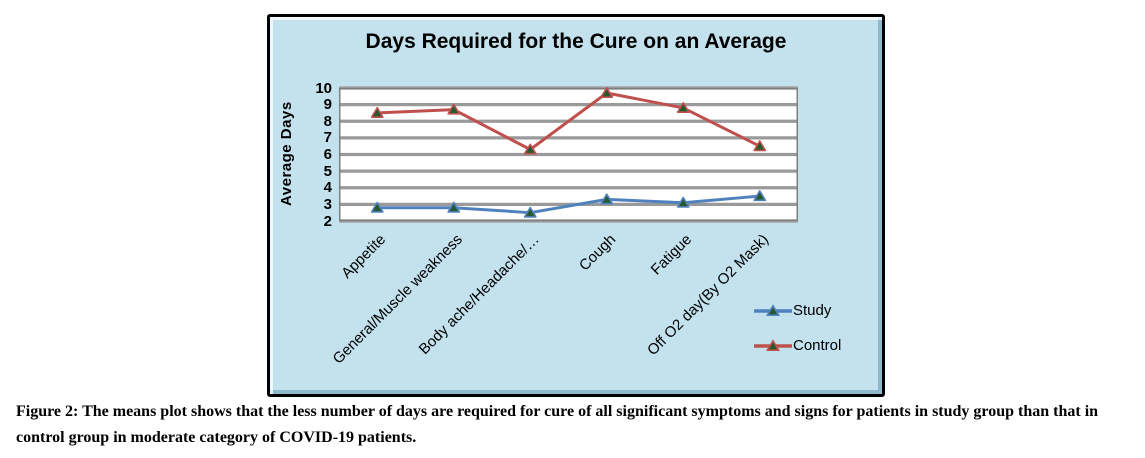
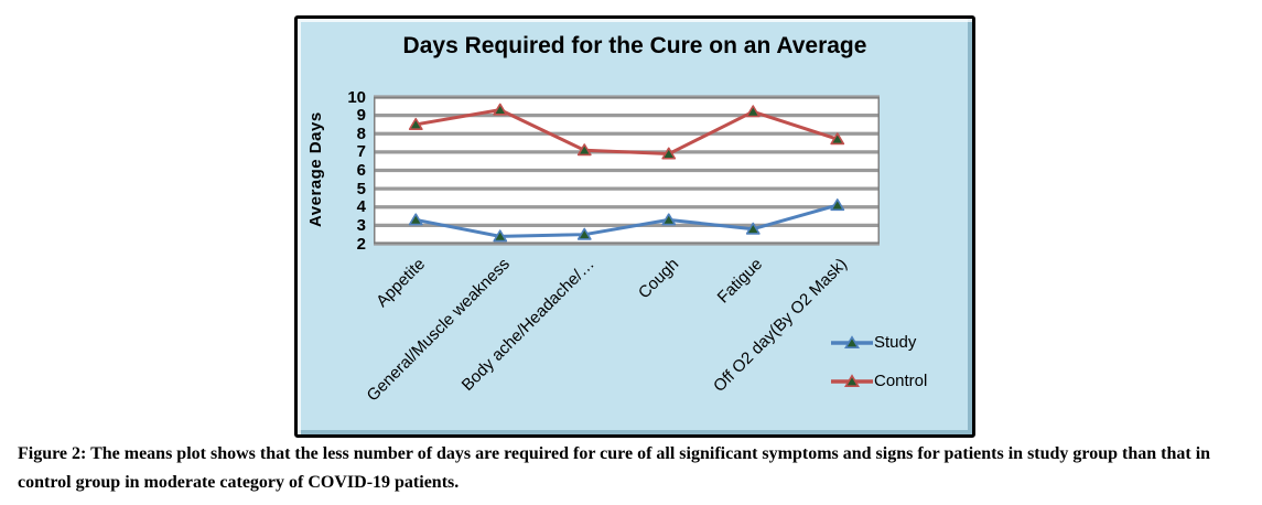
Study/Appetite: 2.8 -> 3.3
Study/General/Muscle weakness: 2.8 -> 2.4
Control/General/Muscle weakness: 8.7 -> 9.3
Control/Body ache/Headache/…: 6.3 -> 7.1
Control/Cough: 9.7 -> 6.9
Study/Fatigue: 3.1 -> 2.8
Control/Fatigue: 8.8 -> 9.2
Study/Off O2 day(By O2 Mask): 3.5 -> 4.1
Control/Off O2 day(By O2 Mask): 6.5 -> 7.7
